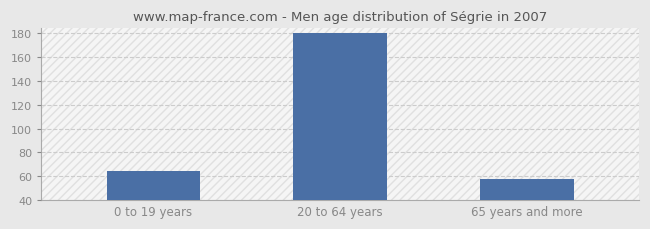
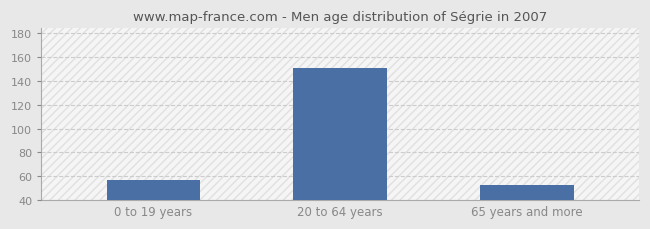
0 to 19 years: 64 -> 57
20 to 64 years: 180 -> 151
65 years and more: 58 -> 53
